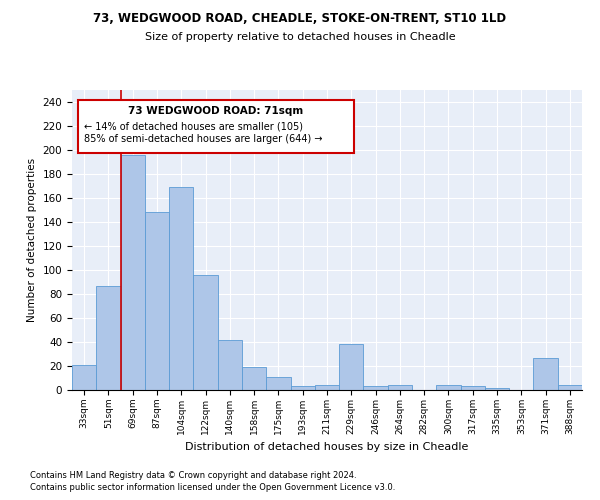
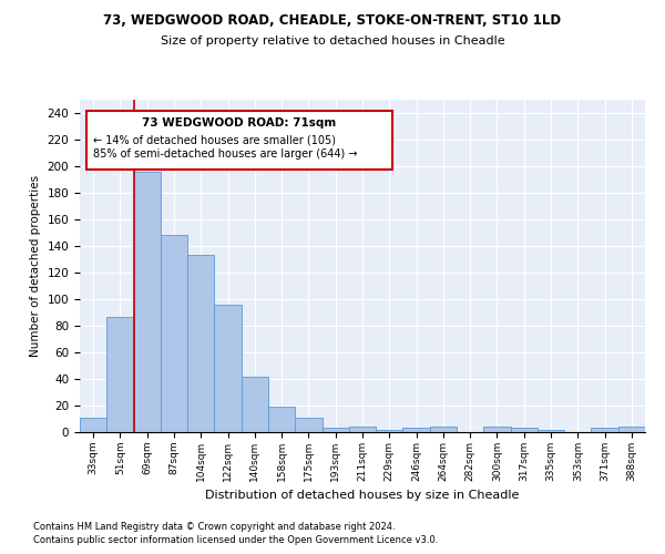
33sqm: 21 -> 11
104sqm: 169 -> 133
229sqm: 38 -> 2
371sqm: 27 -> 3
